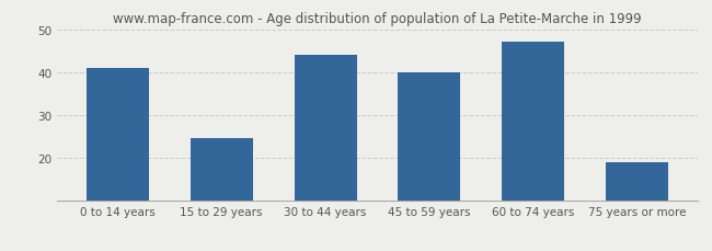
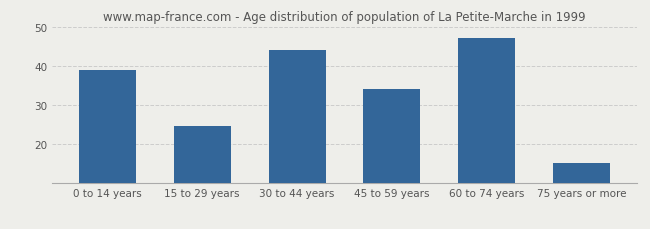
0 to 14 years: 41.0 -> 39.0
45 to 59 years: 40.0 -> 34.0
75 years or more: 19.0 -> 15.0
